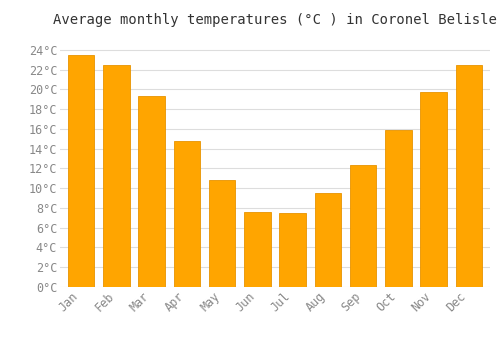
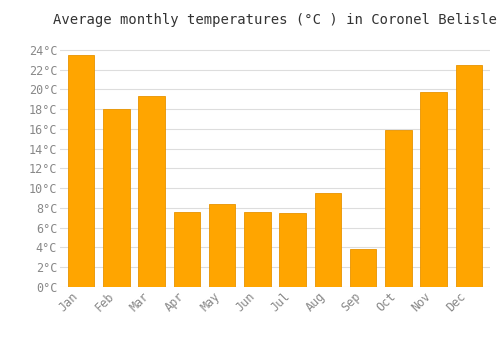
Feb: 22.5°C -> 18.0°C
Apr: 14.8°C -> 7.6°C
May: 10.8°C -> 8.4°C
Sep: 12.3°C -> 3.8°C
